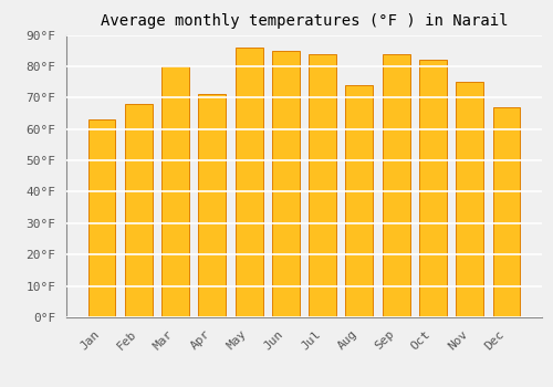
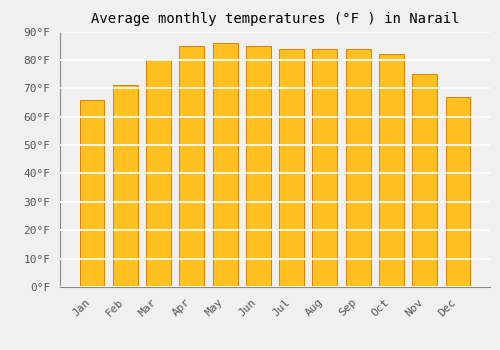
Jan: 63°F -> 66°F
Feb: 68°F -> 71°F
Apr: 71°F -> 85°F
Aug: 74°F -> 84°F
